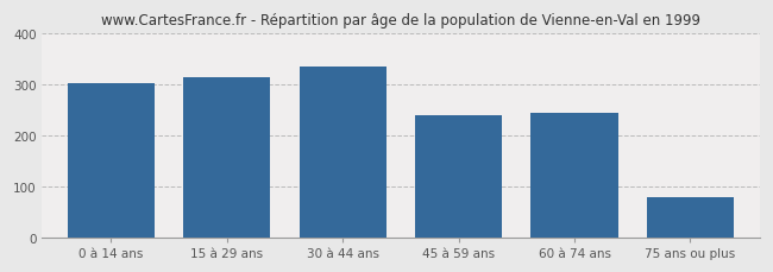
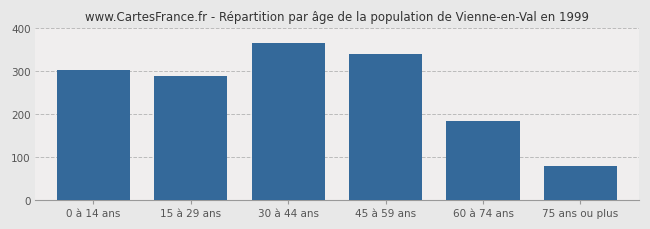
15 à 29 ans: 315 -> 289
30 à 44 ans: 335 -> 367
45 à 59 ans: 240 -> 341
60 à 74 ans: 245 -> 184
